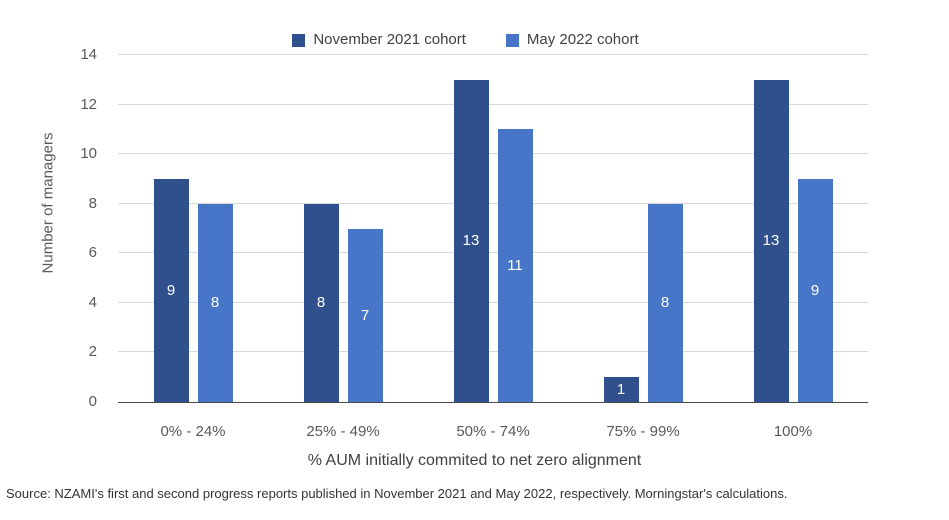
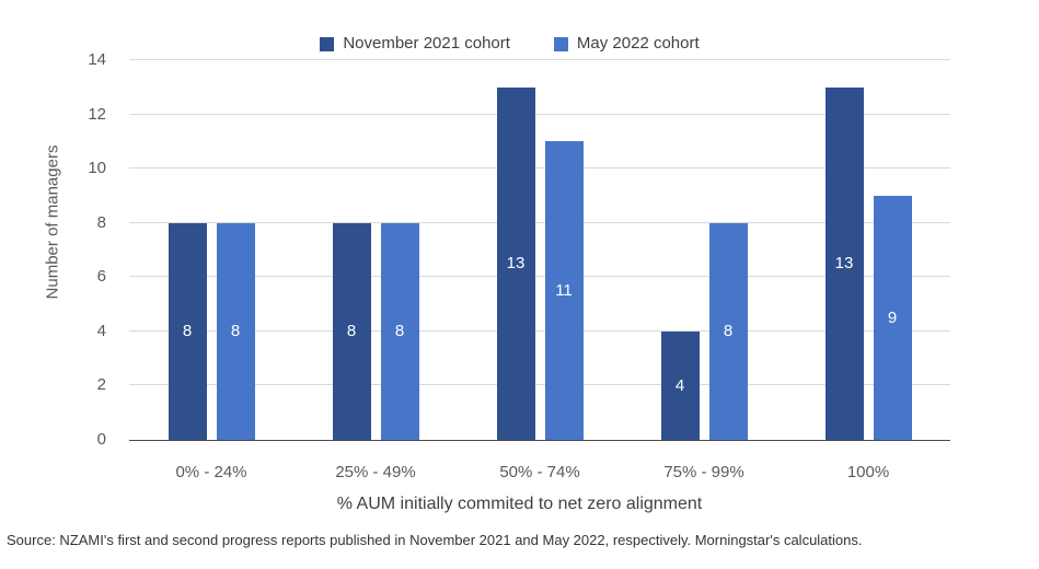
November 2021 cohort/0% - 24%: 9 -> 8
May 2022 cohort/25% - 49%: 7 -> 8
November 2021 cohort/75% - 99%: 1 -> 4
